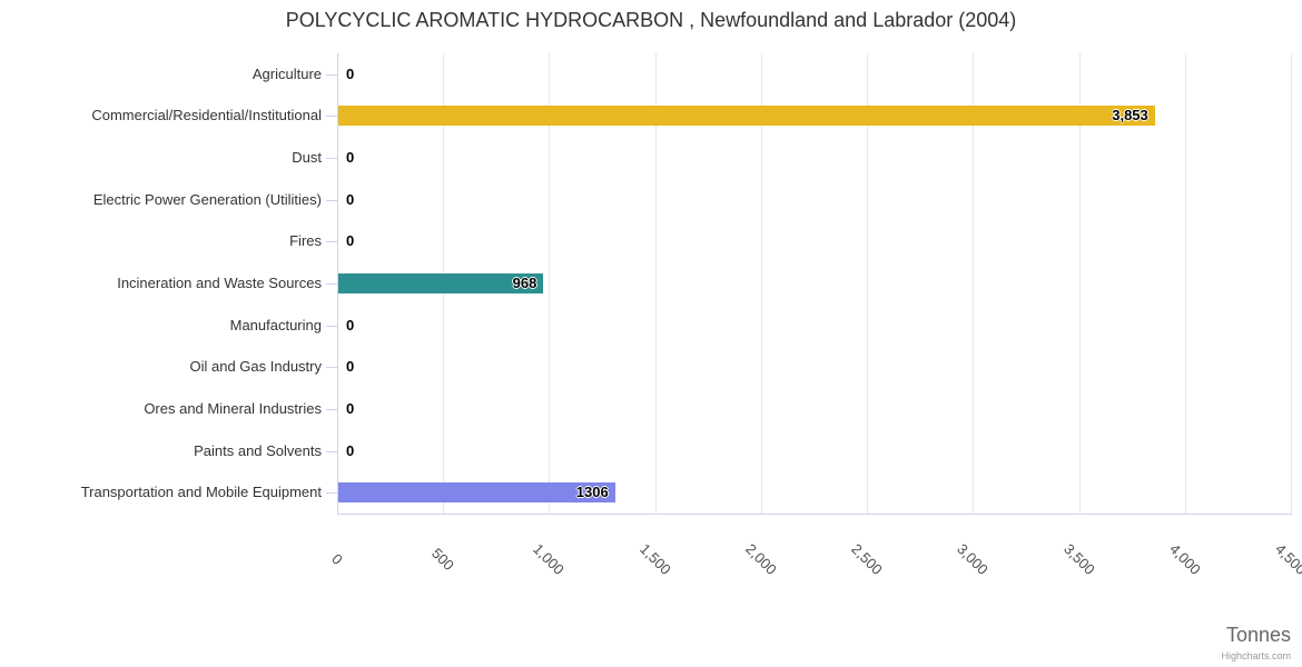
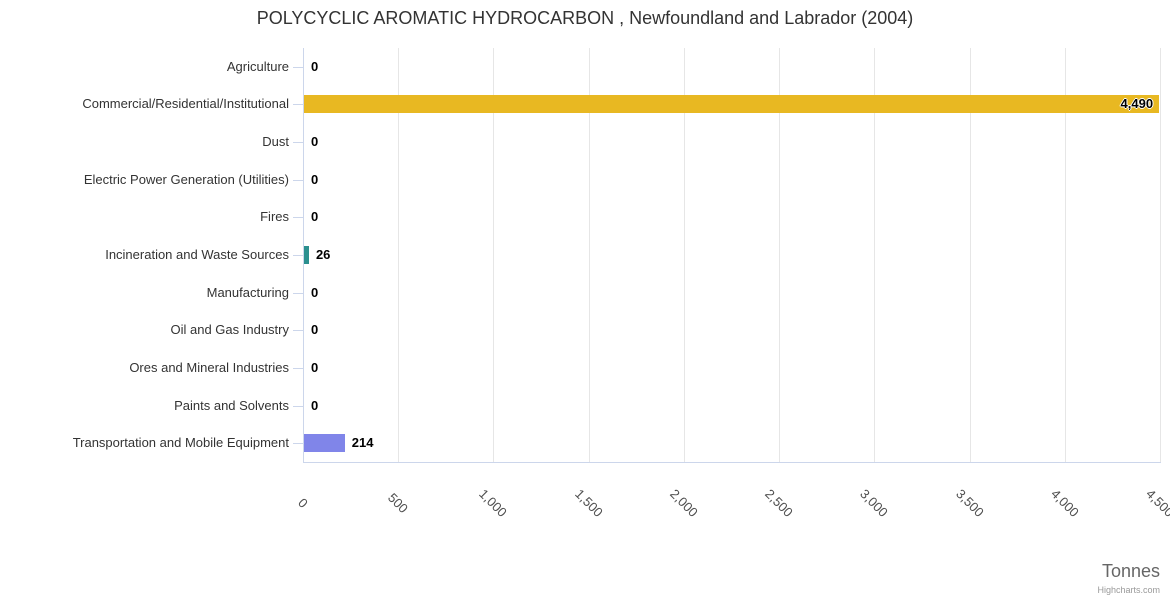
Commercial/Residential/Institutional: 3,853 -> 4,490
Incineration and Waste Sources: 968 -> 26
Transportation and Mobile Equipment: 1306 -> 214
